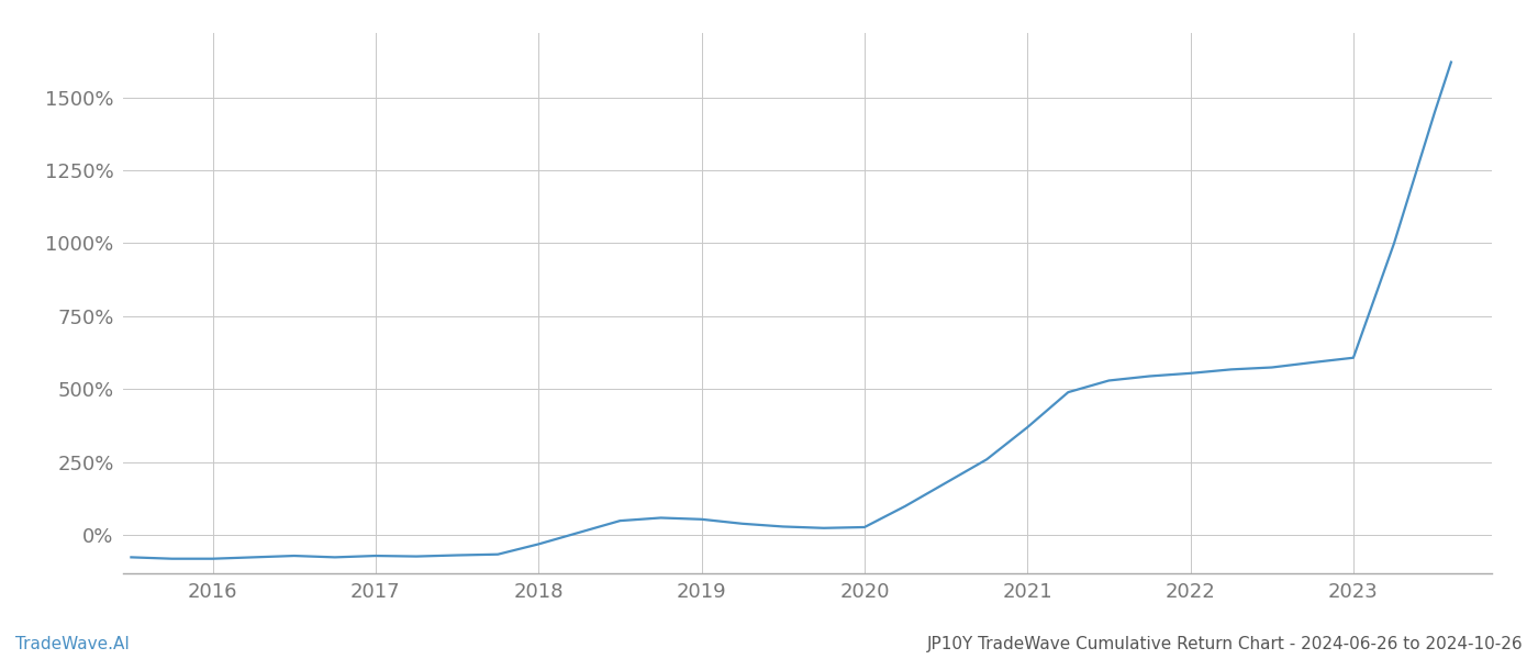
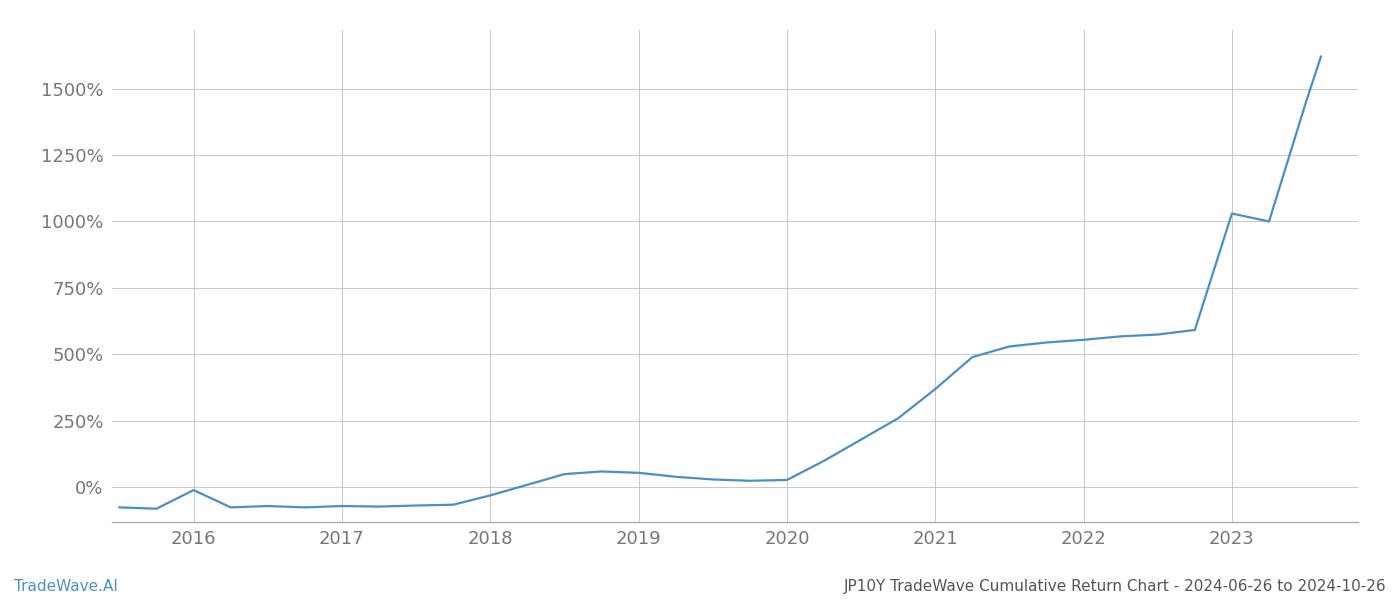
2016: -80% -> -10%
2023: 608% -> 1030%
